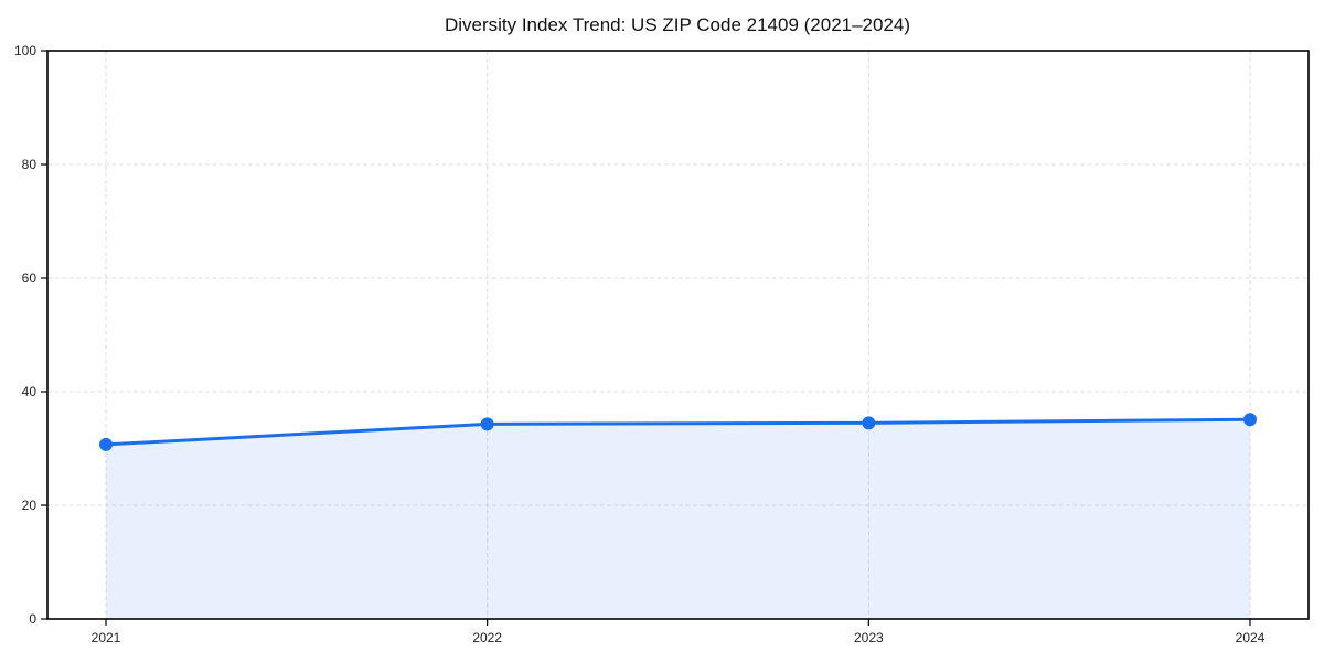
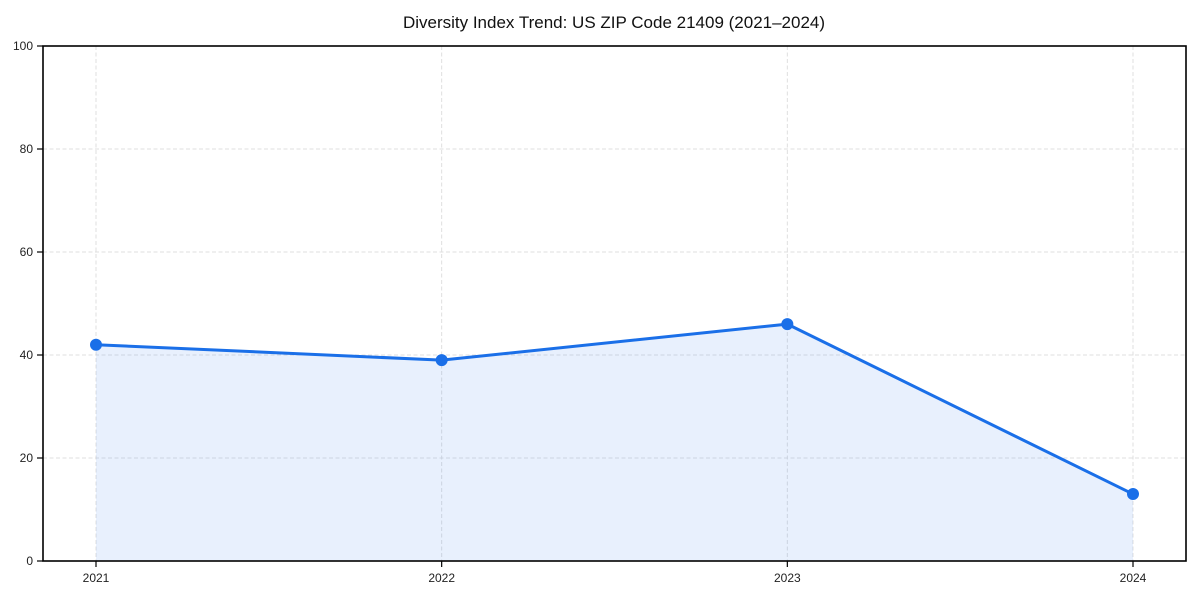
2021: 31 -> 42
2022: 34 -> 39
2023: 34 -> 46
2024: 35 -> 13
